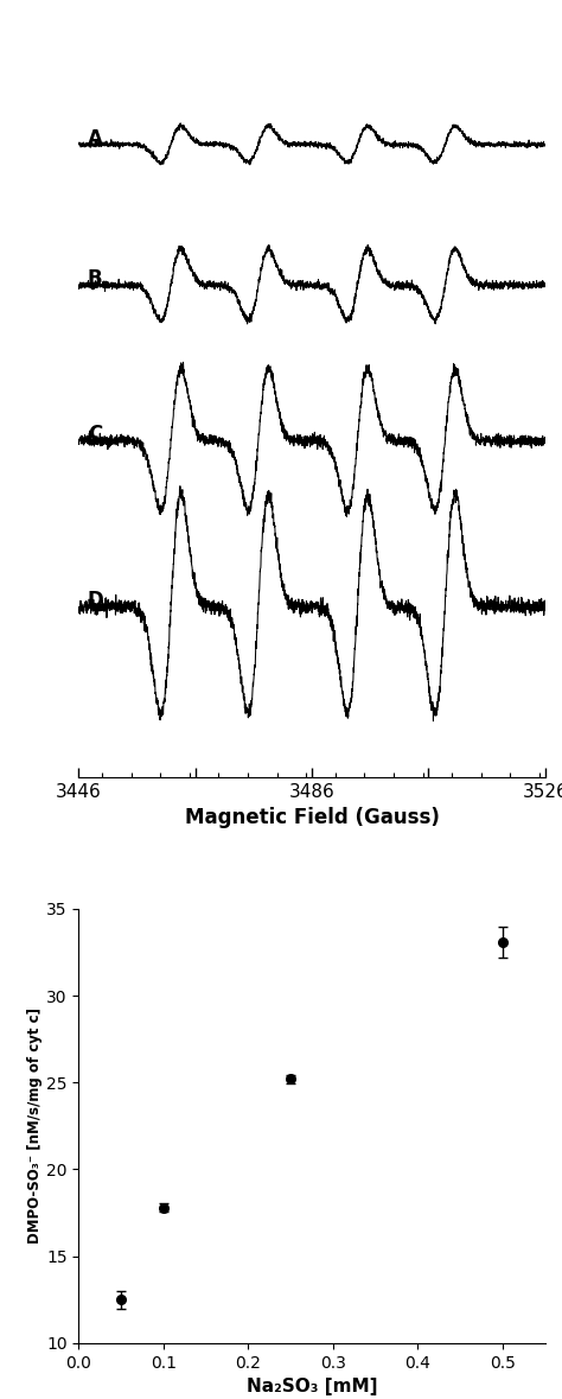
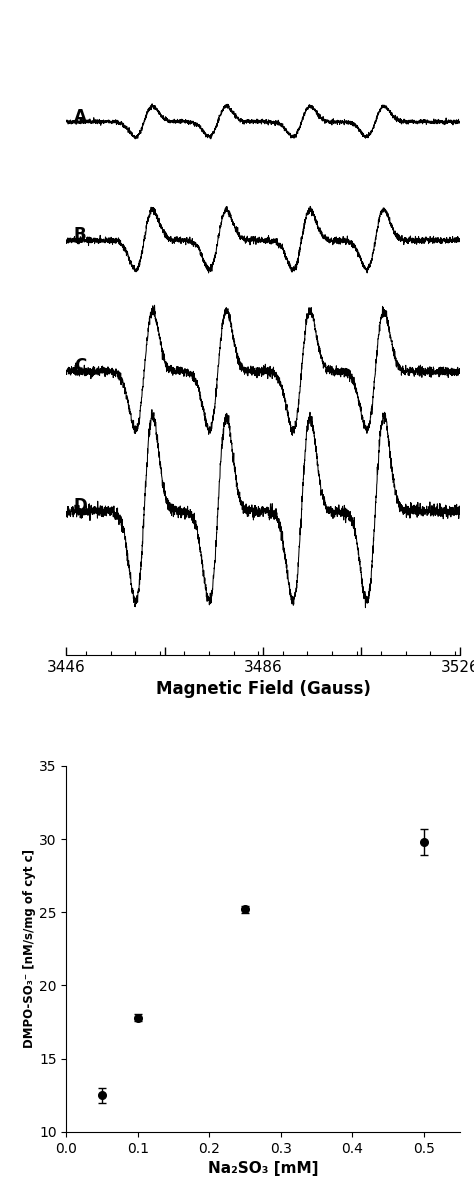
0.5: 33.1 -> 29.8
